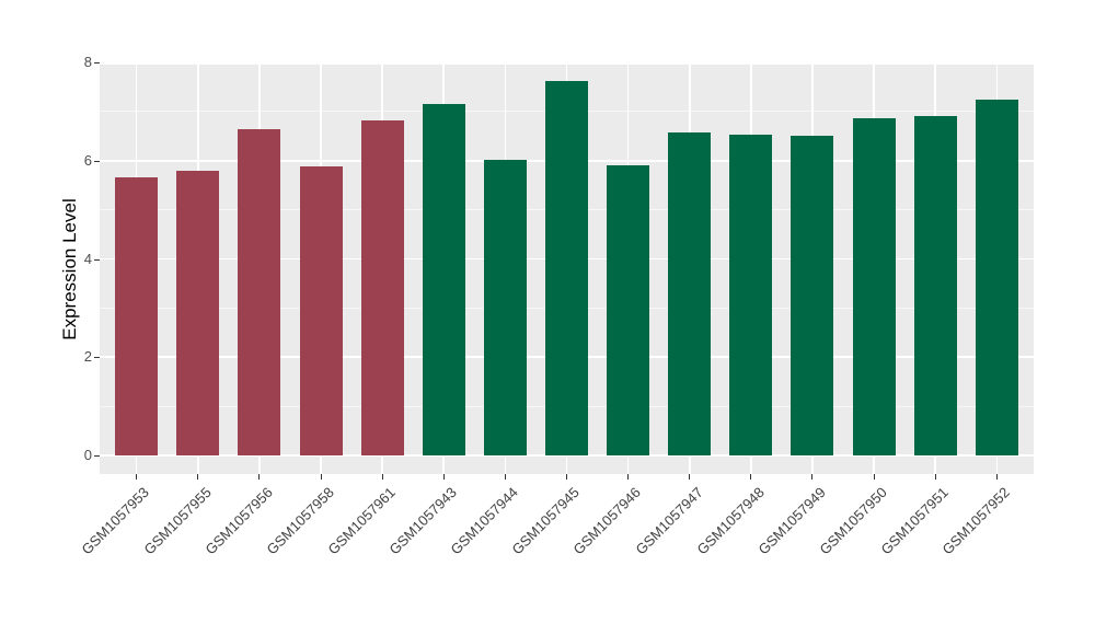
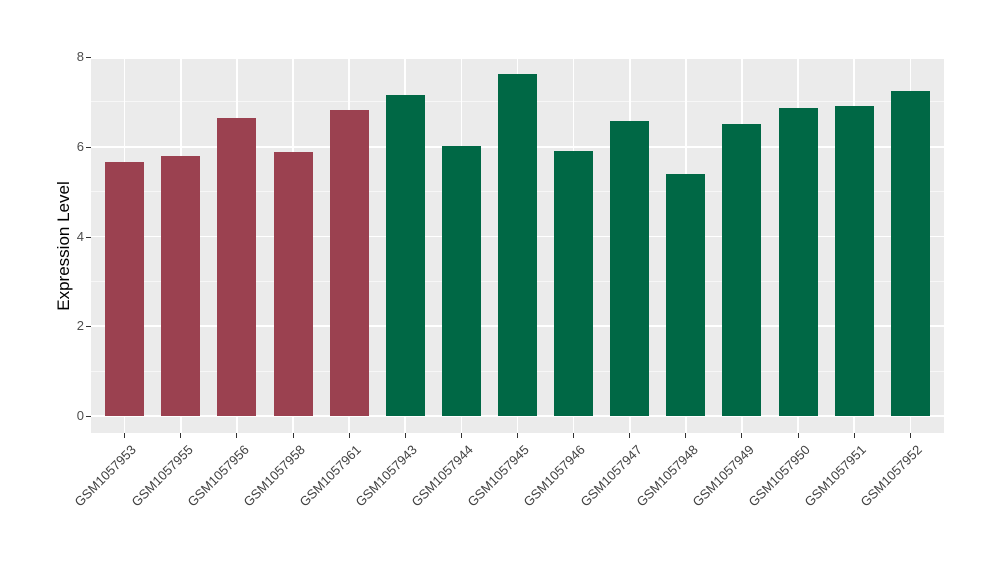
GSM1057948: 6.5 -> 5.4
